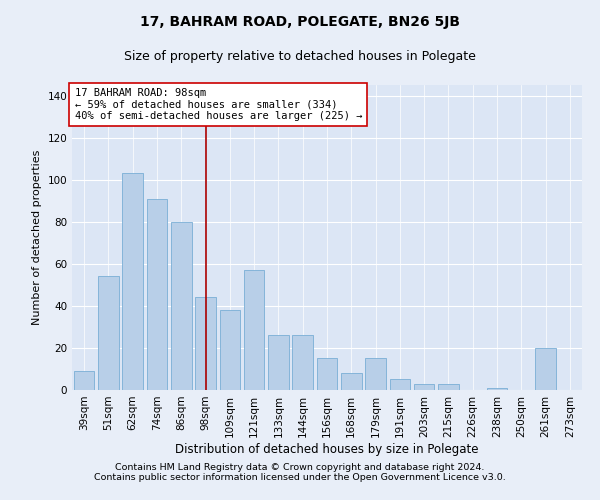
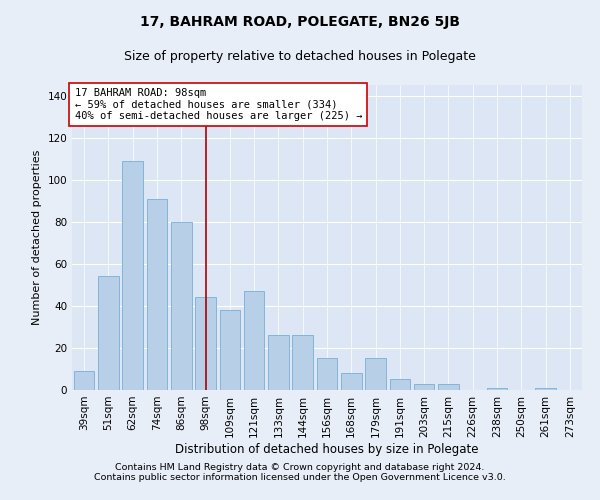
62sqm: 103 -> 109
121sqm: 57 -> 47
261sqm: 20 -> 1
